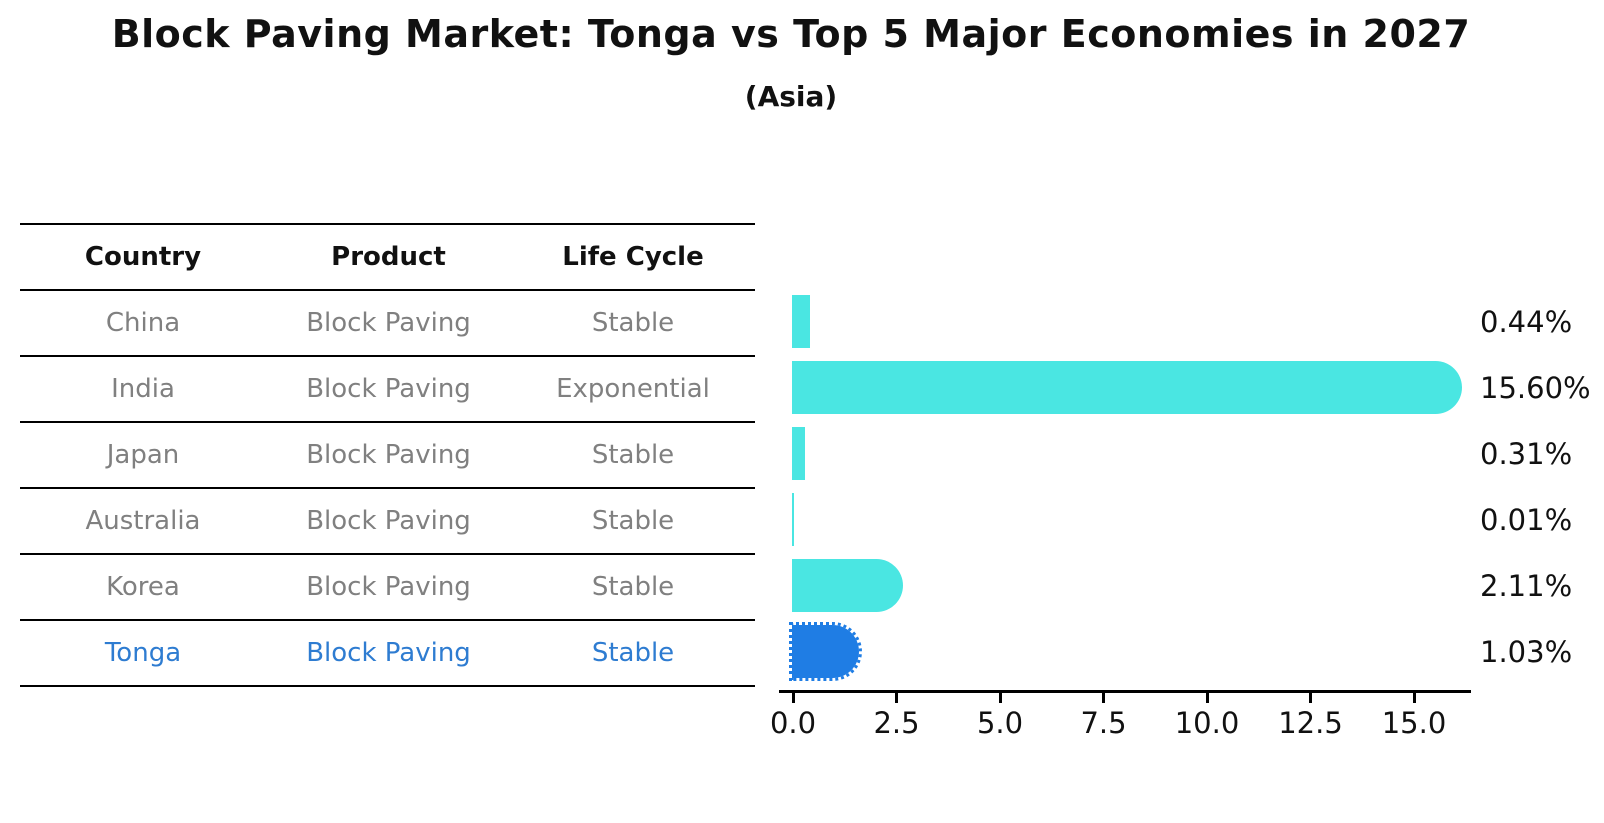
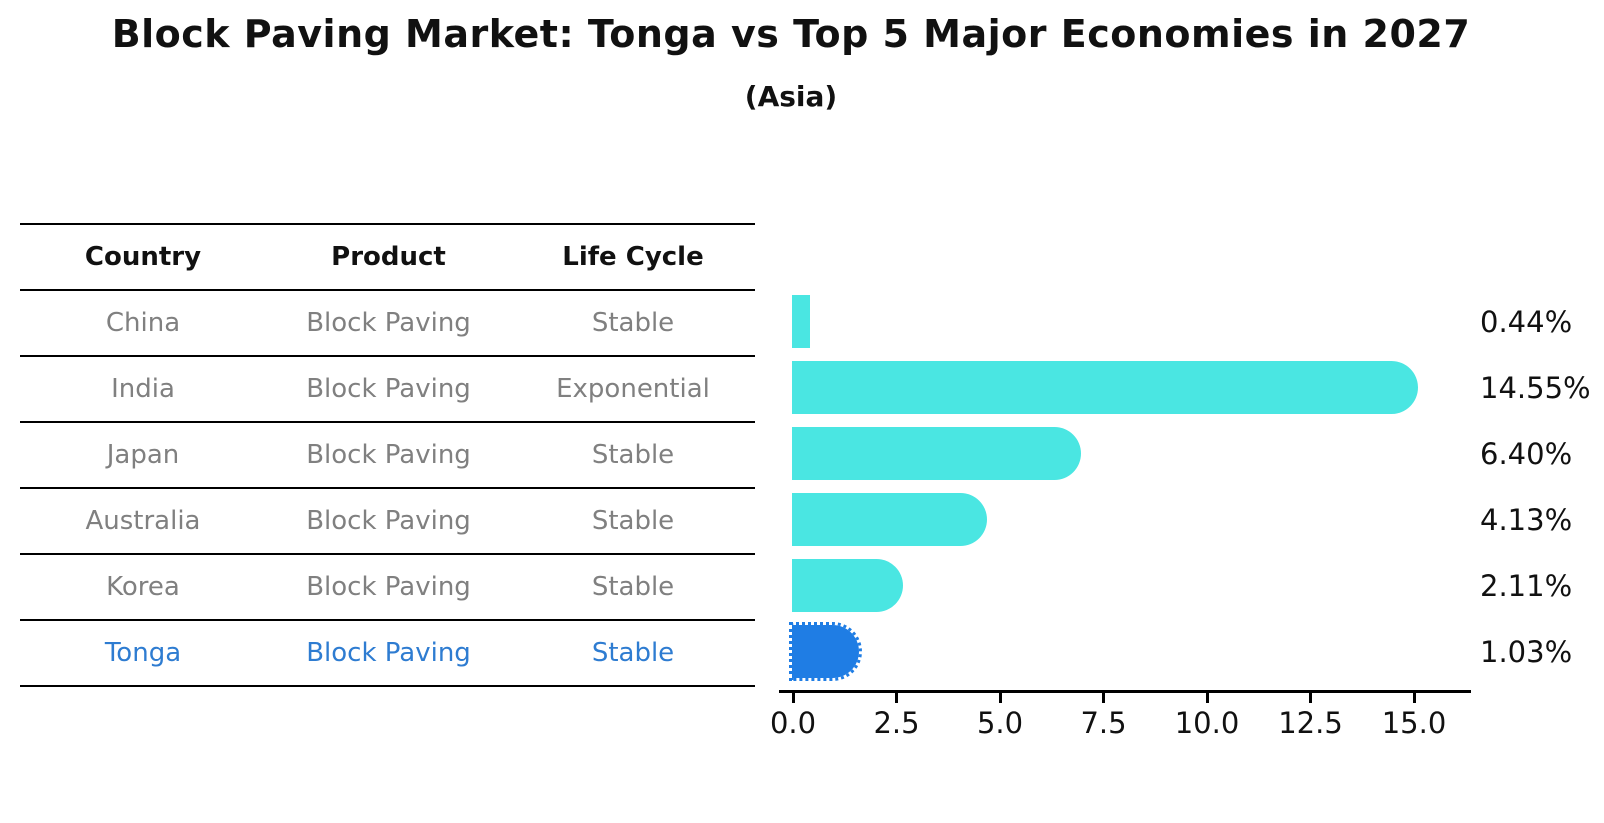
India: 15.60% -> 14.55%
Japan: 0.31% -> 6.40%
Australia: 0.01% -> 4.13%
